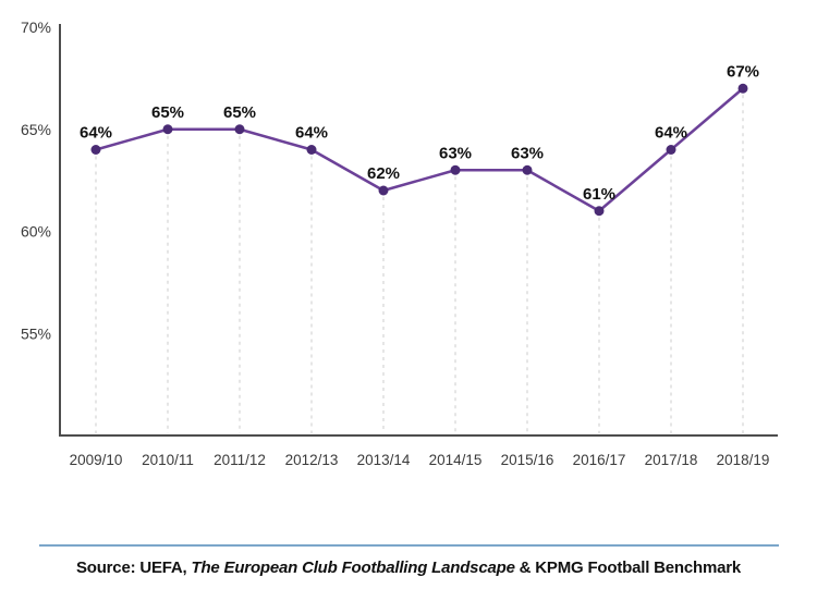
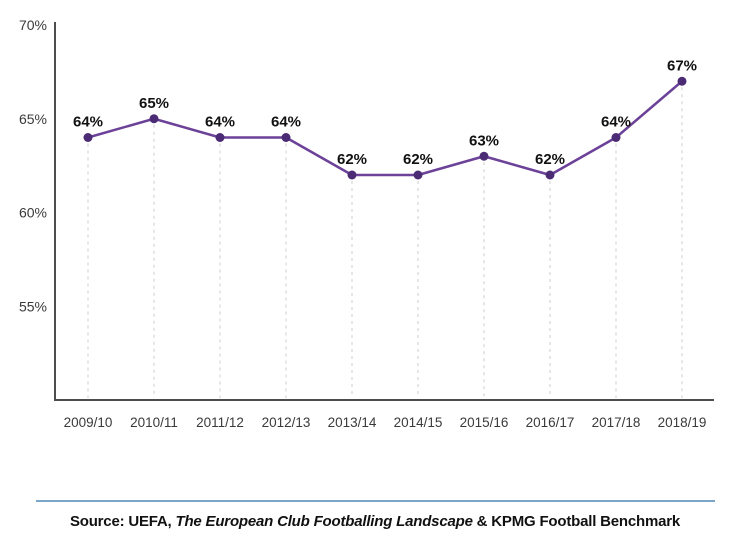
2011/12: 65% -> 64%
2014/15: 63% -> 62%
2016/17: 61% -> 62%
